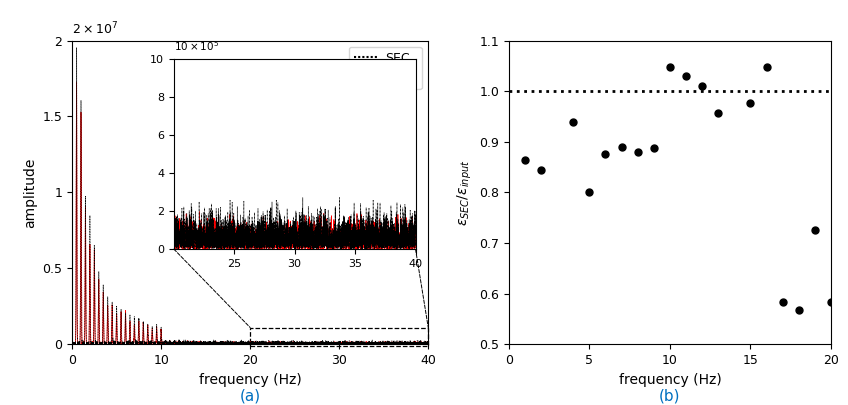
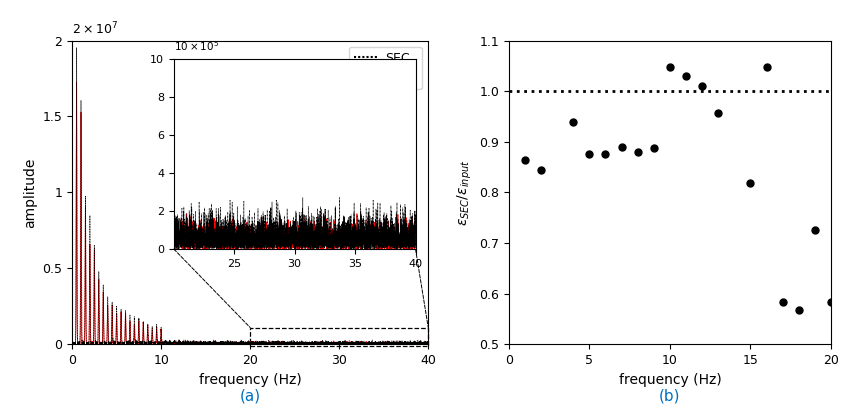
5: 0.800 -> 0.875
15: 0.976 -> 0.819
